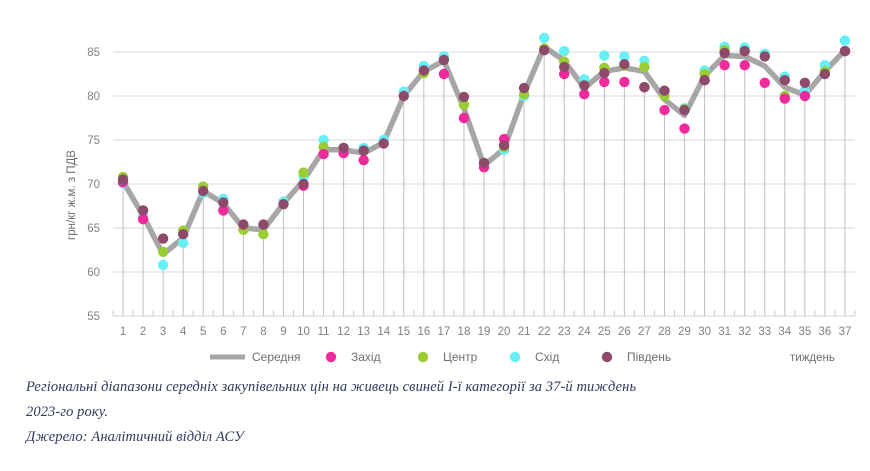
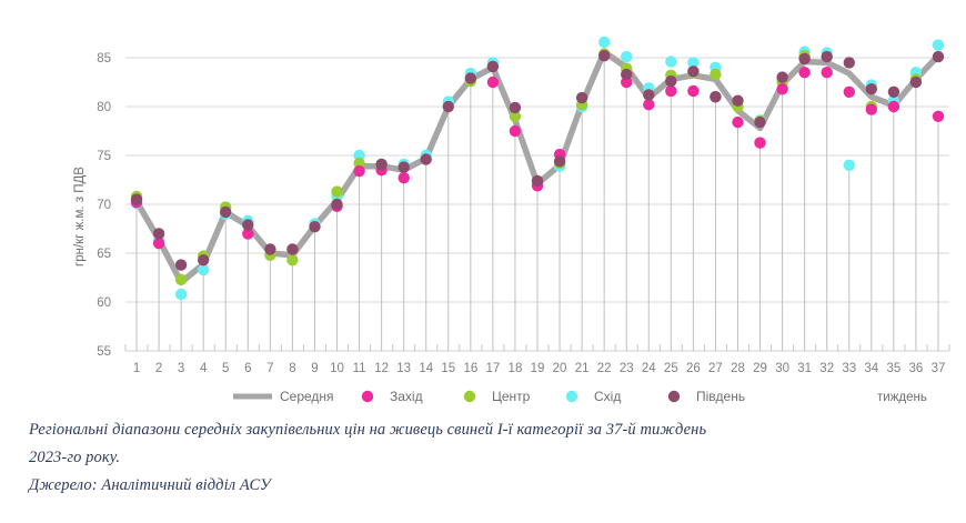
Південь/30: 82 -> 83
Схід/33: 85 -> 74
Захід/37: 85 -> 79
